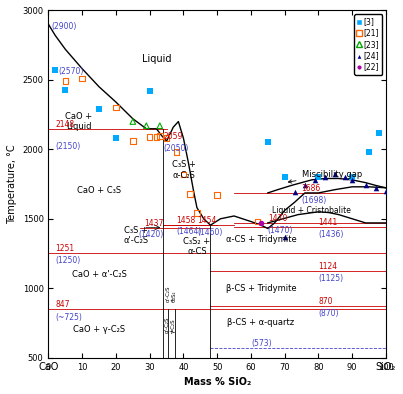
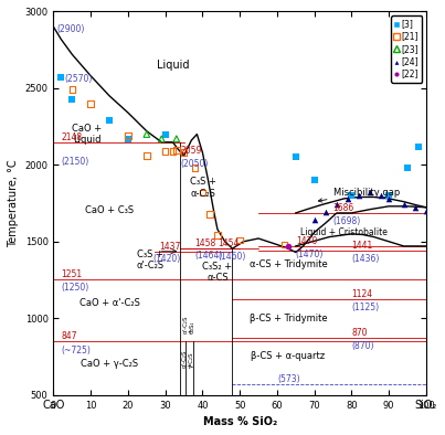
[21]/10: 2510 -> 2400
[3]/20: 2080 -> 2170
[21]/20: 2300 -> 2190
[3]/30: 2420 -> 2200
[21]/50: 1670 -> 1510
[3]/70: 1800 -> 1900
[24]/70: 1370 -> 1640
